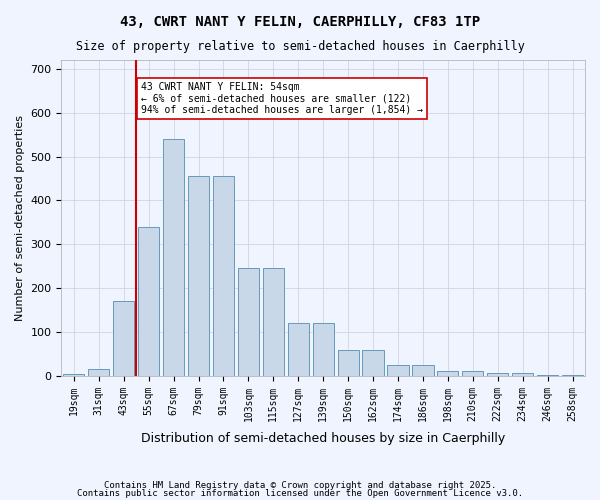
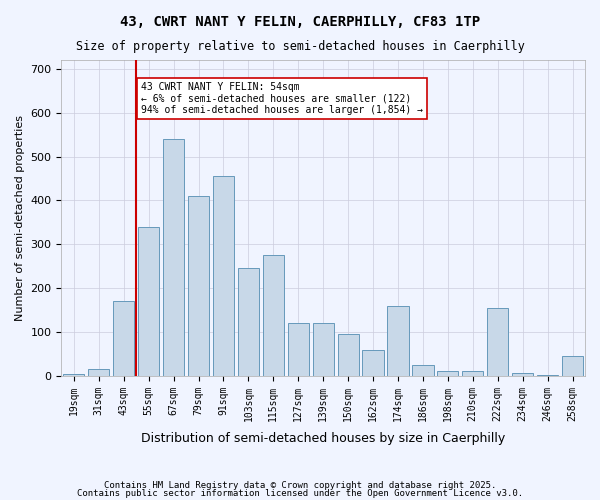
79sqm: 455 -> 410
115sqm: 245 -> 275
150sqm: 60 -> 95
174sqm: 25 -> 160
222sqm: 7 -> 155
258sqm: 2 -> 45
